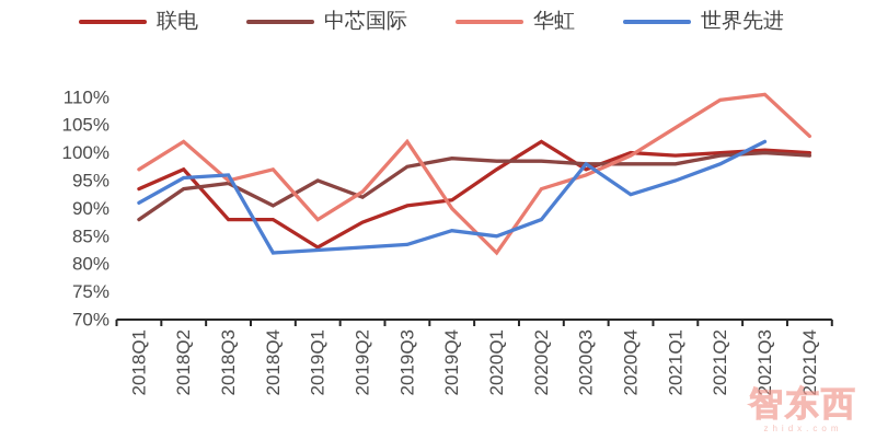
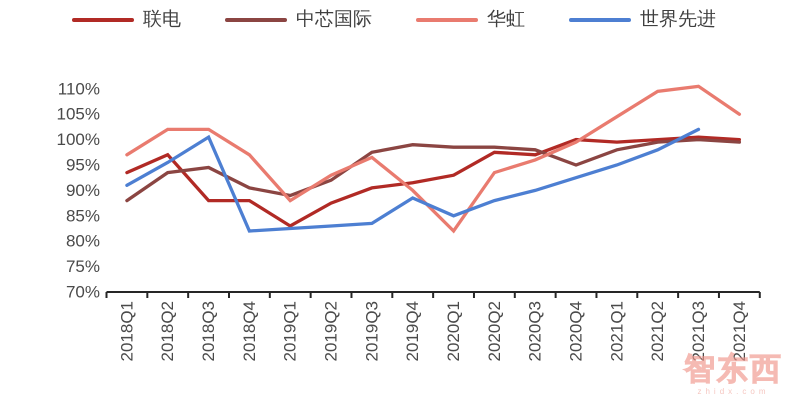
华虹/2018Q3: 95% -> 102%
世界先进/2018Q3: 96% -> 100%
中芯国际/2019Q1: 95% -> 89%
华虹/2019Q3: 102% -> 96%
世界先进/2019Q4: 86% -> 88%
联电/2020Q1: 97% -> 93%
联电/2020Q2: 102% -> 98%
世界先进/2020Q3: 98% -> 90%
中芯国际/2020Q4: 98% -> 95%
华虹/2021Q4: 103% -> 105%
